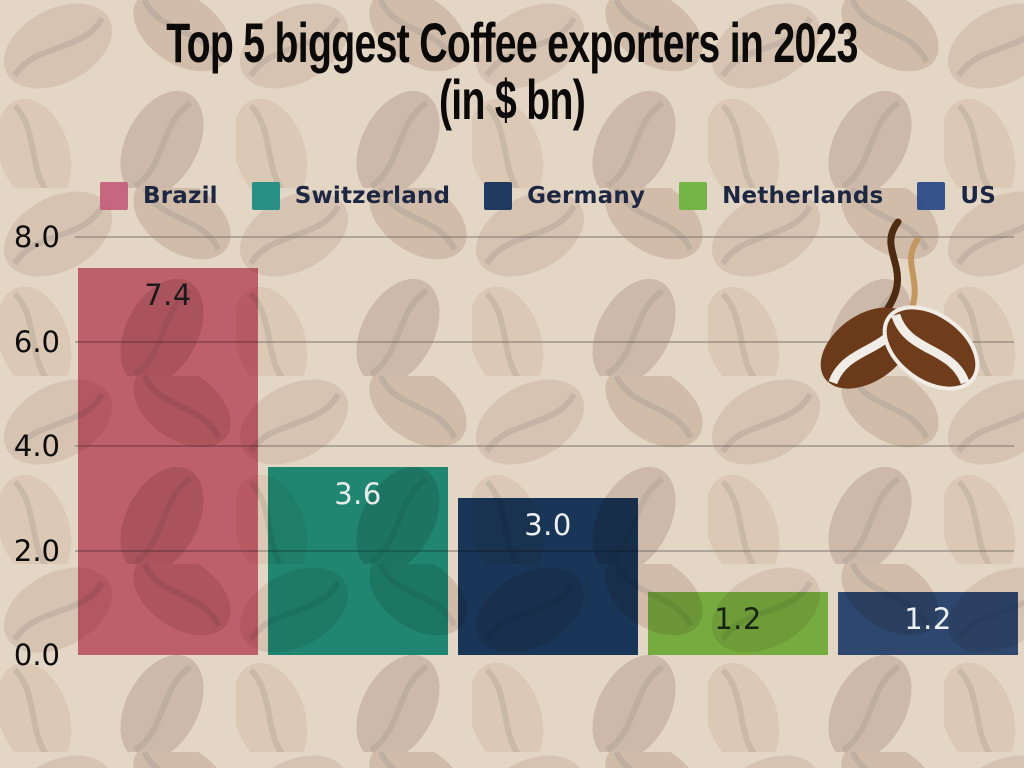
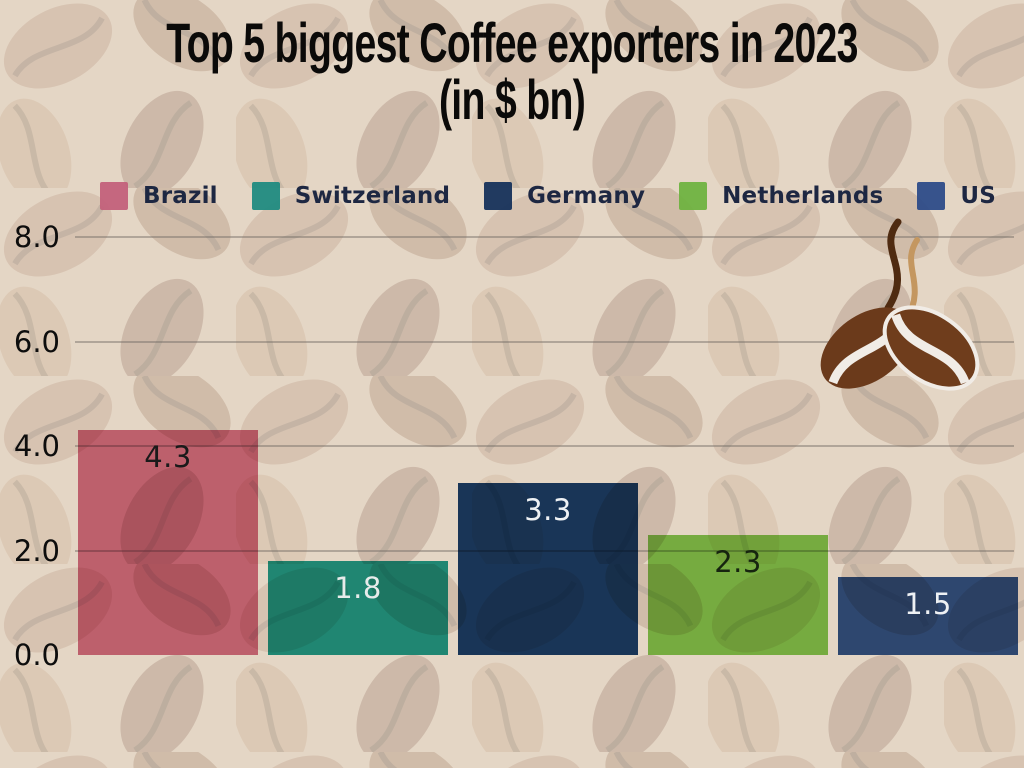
Brazil: 7.4 -> 4.3
Switzerland: 3.6 -> 1.8
Germany: 3.0 -> 3.3
Netherlands: 1.2 -> 2.3
US: 1.2 -> 1.5
